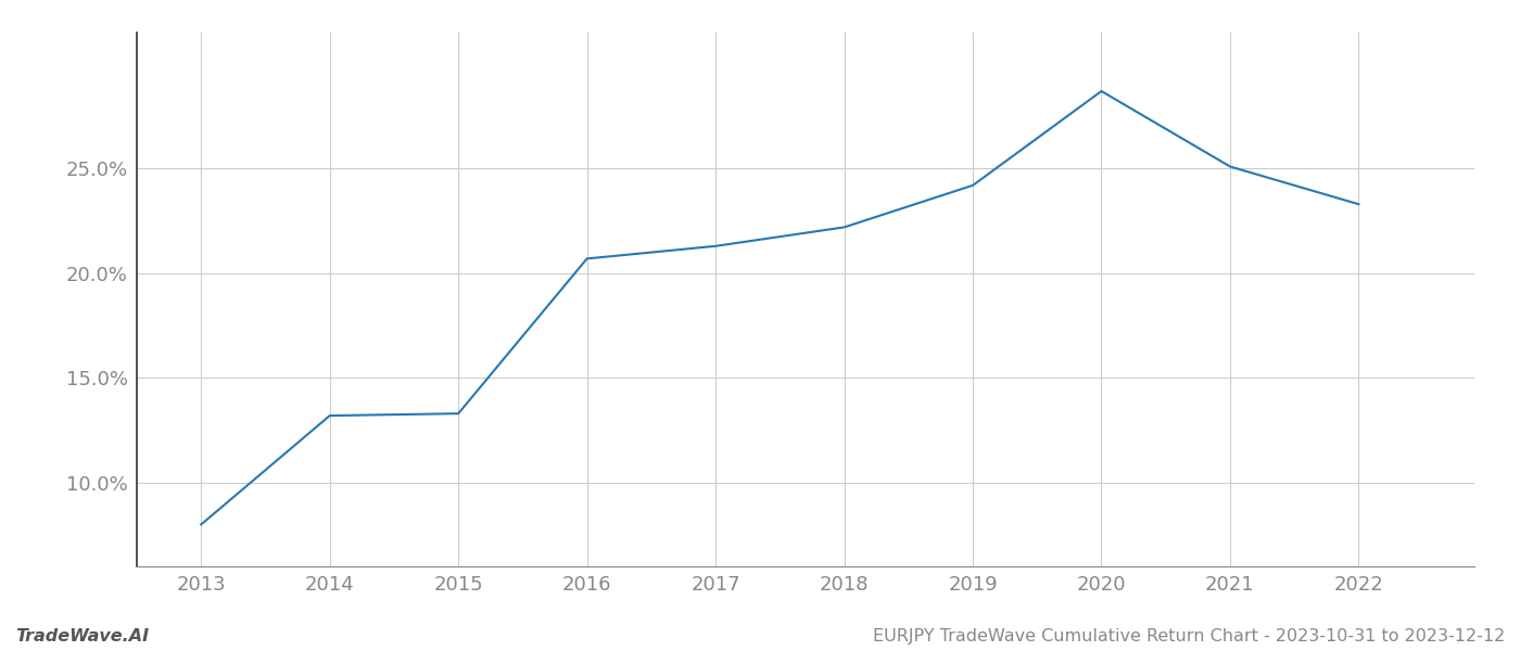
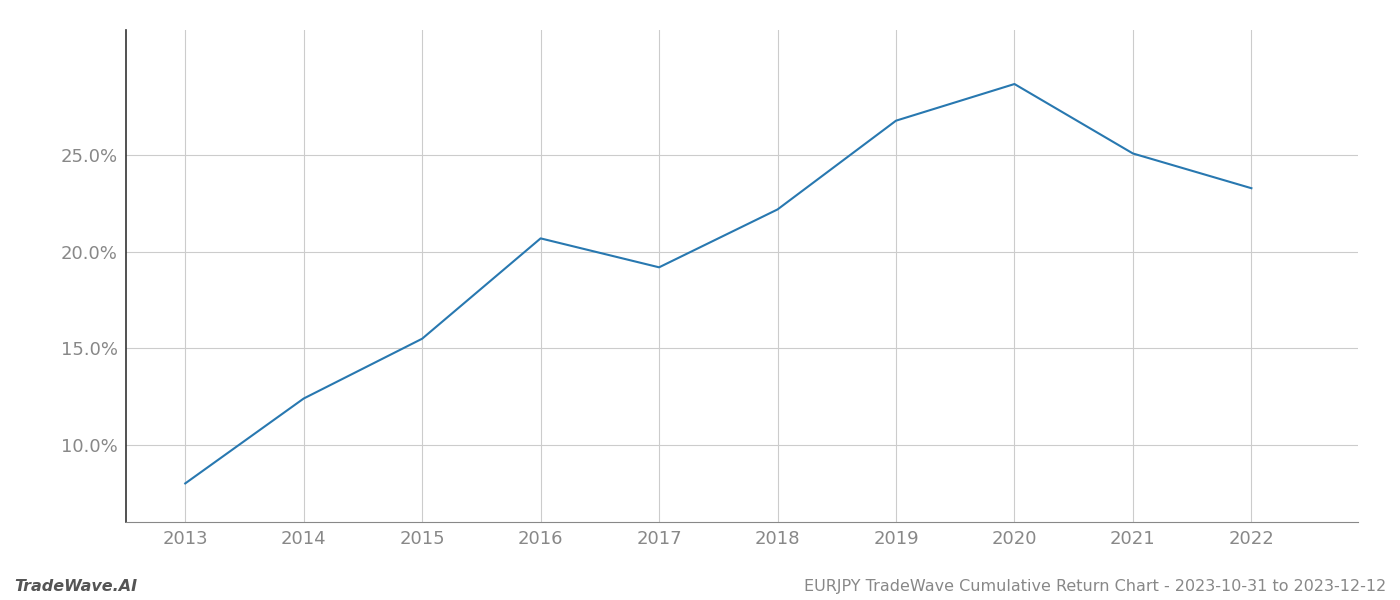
2014: 13.2% -> 12.4%
2015: 13.3% -> 15.5%
2017: 21.3% -> 19.2%
2019: 24.2% -> 26.8%
